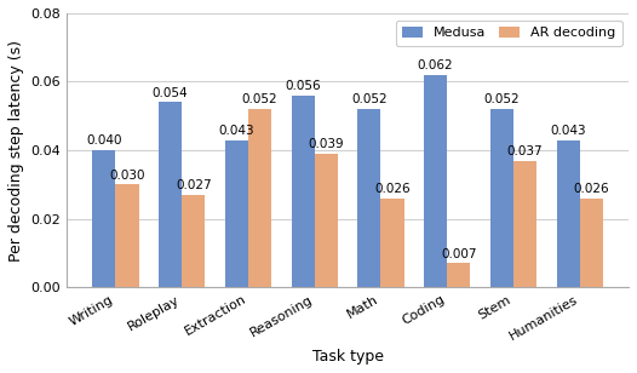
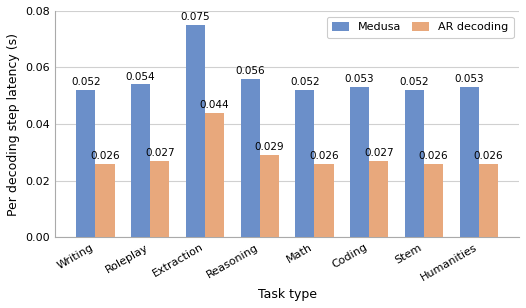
Medusa/Writing: 0.040 -> 0.052
AR decoding/Writing: 0.030 -> 0.026
Medusa/Extraction: 0.043 -> 0.075
AR decoding/Extraction: 0.052 -> 0.044
AR decoding/Reasoning: 0.039 -> 0.029
Medusa/Coding: 0.062 -> 0.053
AR decoding/Coding: 0.007 -> 0.027
AR decoding/Stem: 0.037 -> 0.026
Medusa/Humanities: 0.043 -> 0.053
